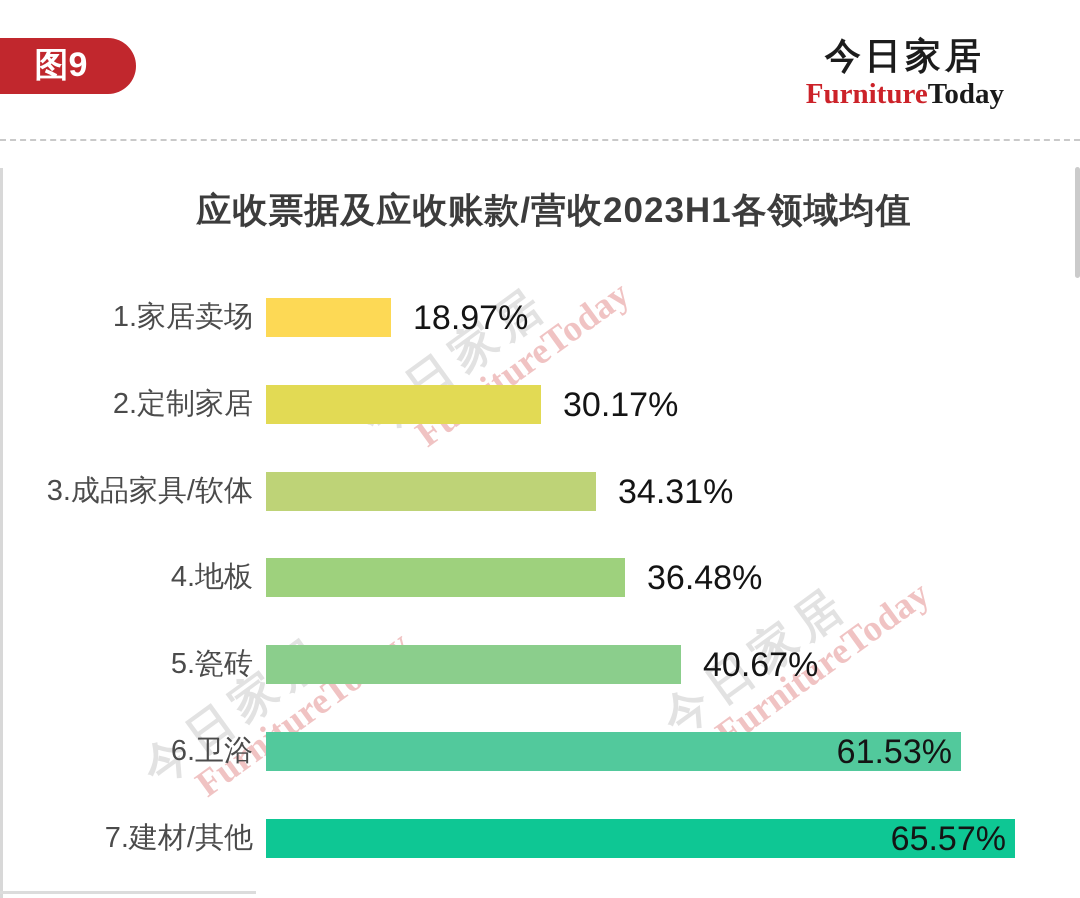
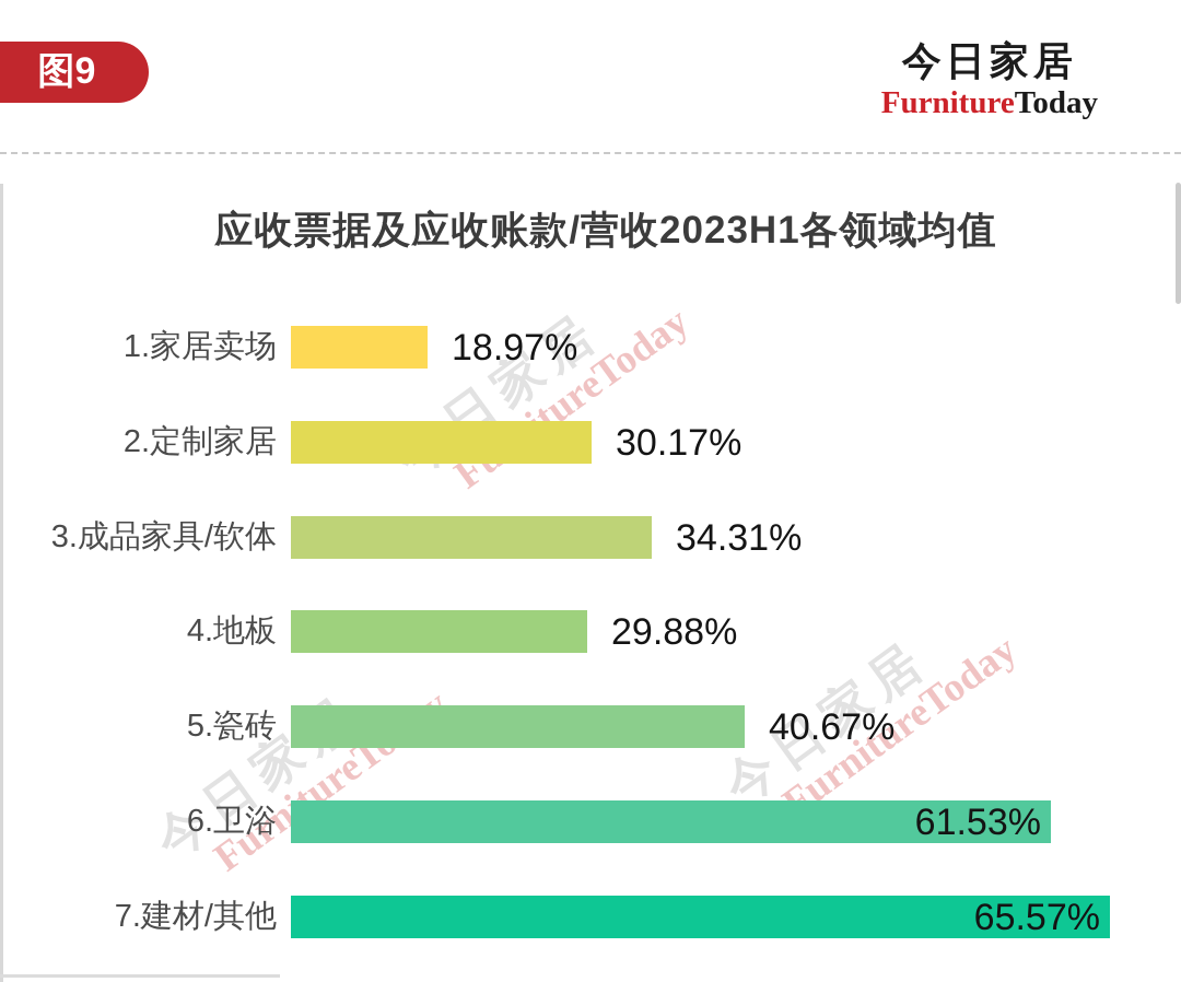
4.地板: 36.48% -> 29.88%
